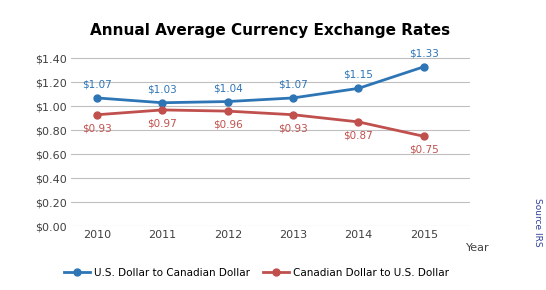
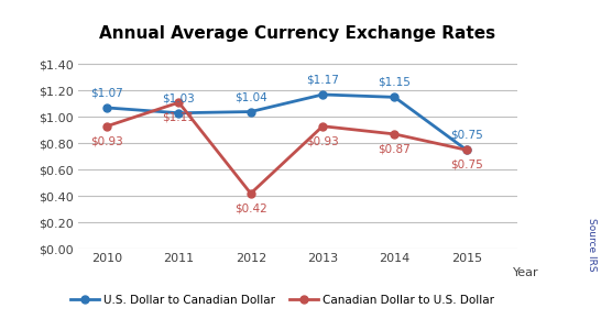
Canadian Dollar to U.S. Dollar/2011: $0.97 -> $1.11
Canadian Dollar to U.S. Dollar/2012: $0.96 -> $0.42
U.S. Dollar to Canadian Dollar/2013: $1.07 -> $1.17
U.S. Dollar to Canadian Dollar/2015: $1.33 -> $0.75
